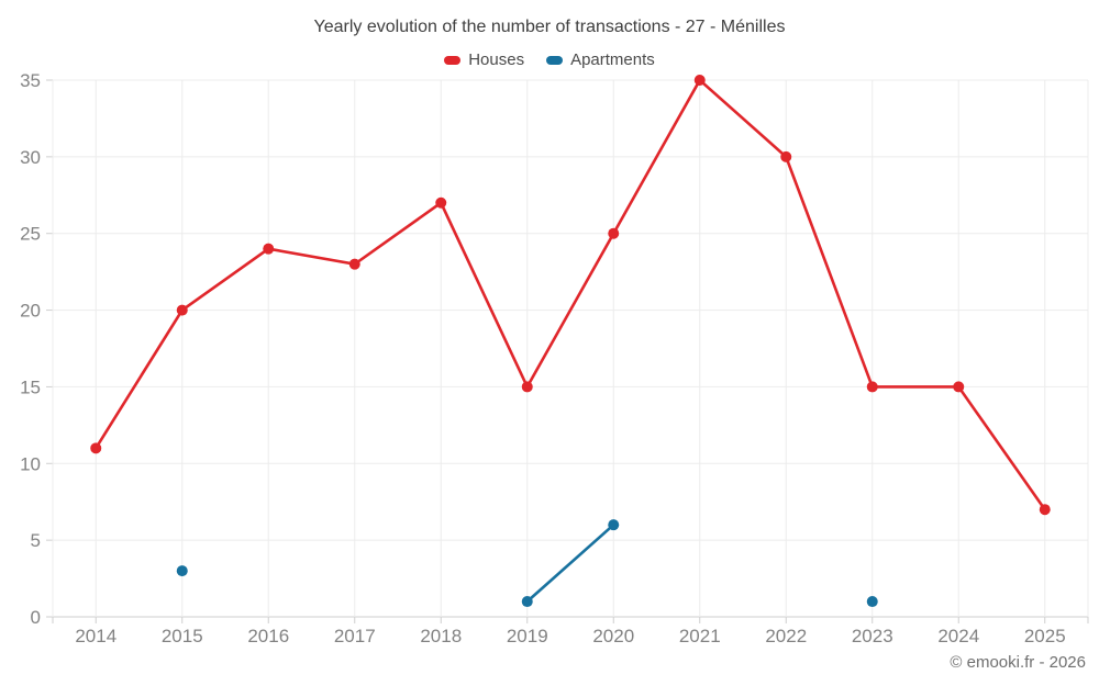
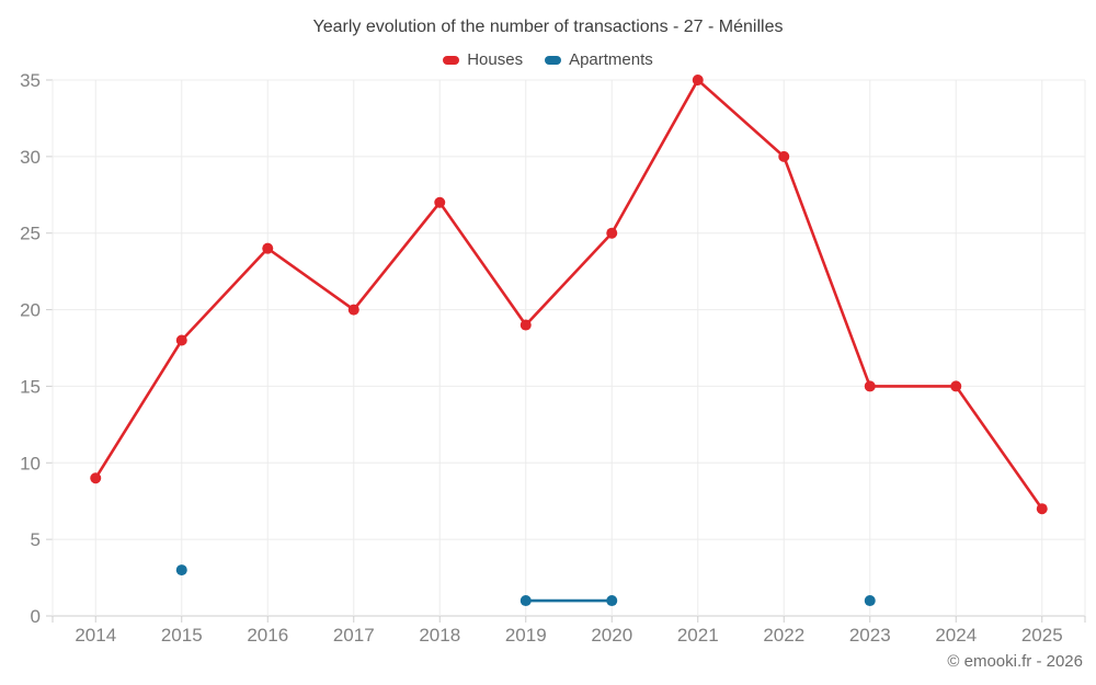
Houses/2014: 11 -> 9
Houses/2015: 20 -> 18
Houses/2017: 23 -> 20
Houses/2019: 15 -> 19
Apartments/2020: 6 -> 1
